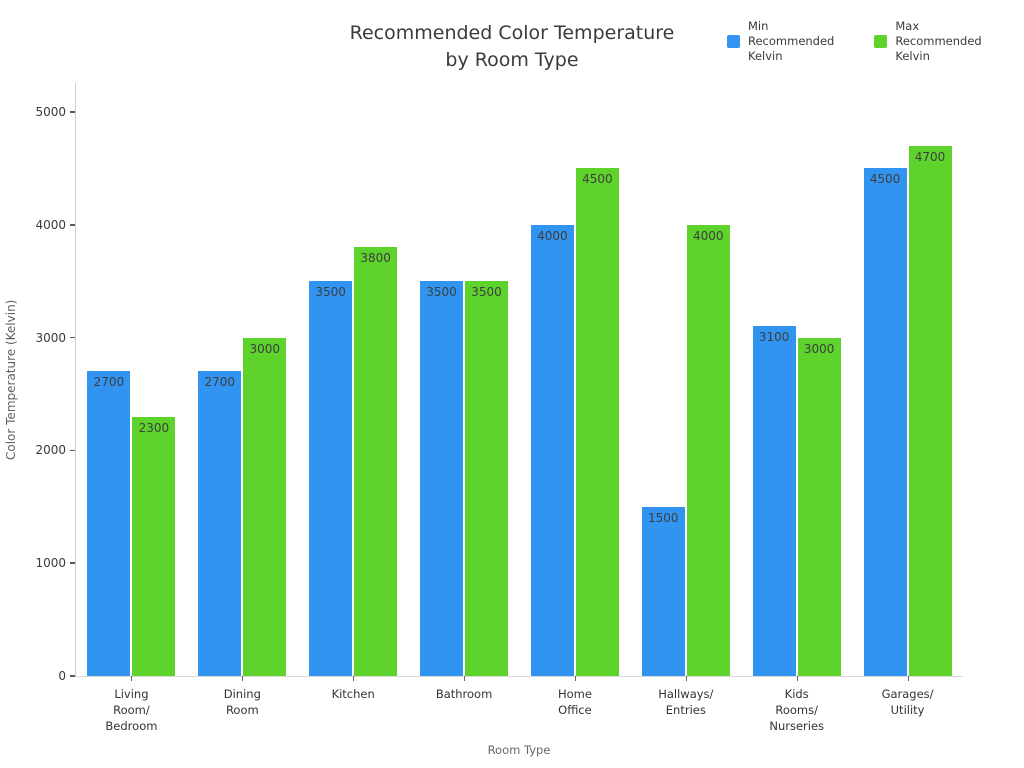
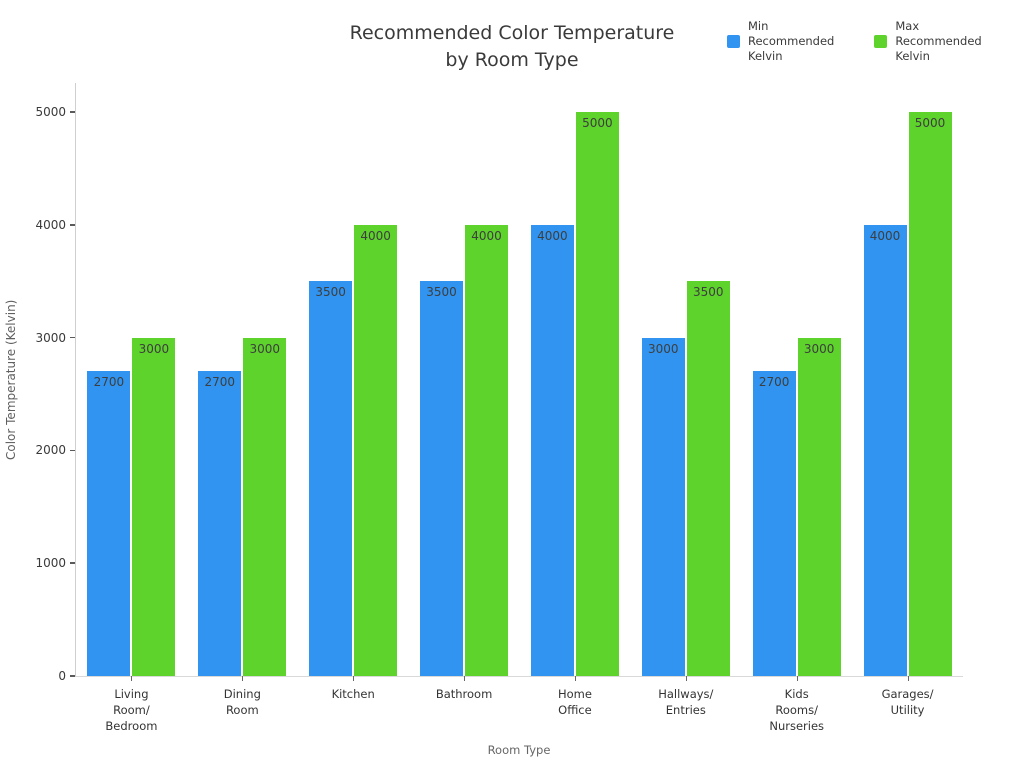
Max Recommended Kelvin/Living Room/ Bedroom: 2300 -> 3000
Max Recommended Kelvin/Kitchen: 3800 -> 4000
Max Recommended Kelvin/Bathroom: 3500 -> 4000
Max Recommended Kelvin/Home Office: 4500 -> 5000
Min Recommended Kelvin/Hallways/ Entries: 1500 -> 3000
Max Recommended Kelvin/Hallways/ Entries: 4000 -> 3500
Min Recommended Kelvin/Kids Rooms/ Nurseries: 3100 -> 2700
Min Recommended Kelvin/Garages/ Utility: 4500 -> 4000
Max Recommended Kelvin/Garages/ Utility: 4700 -> 5000
